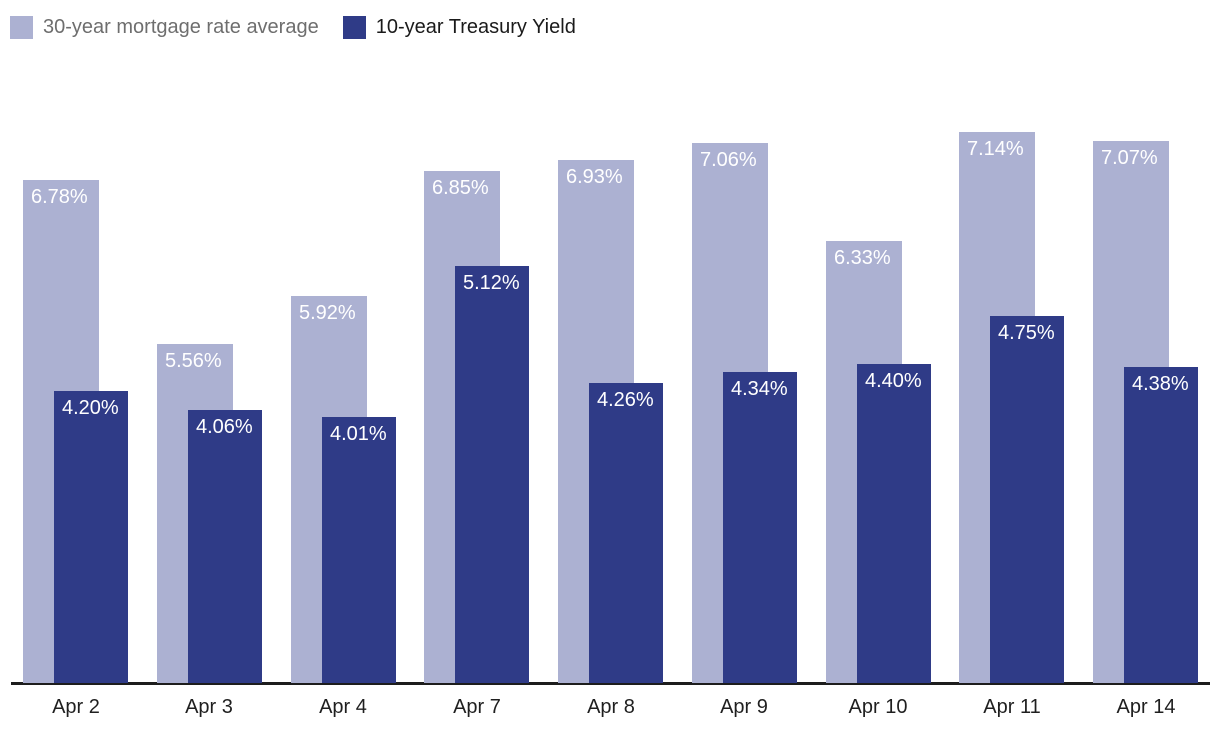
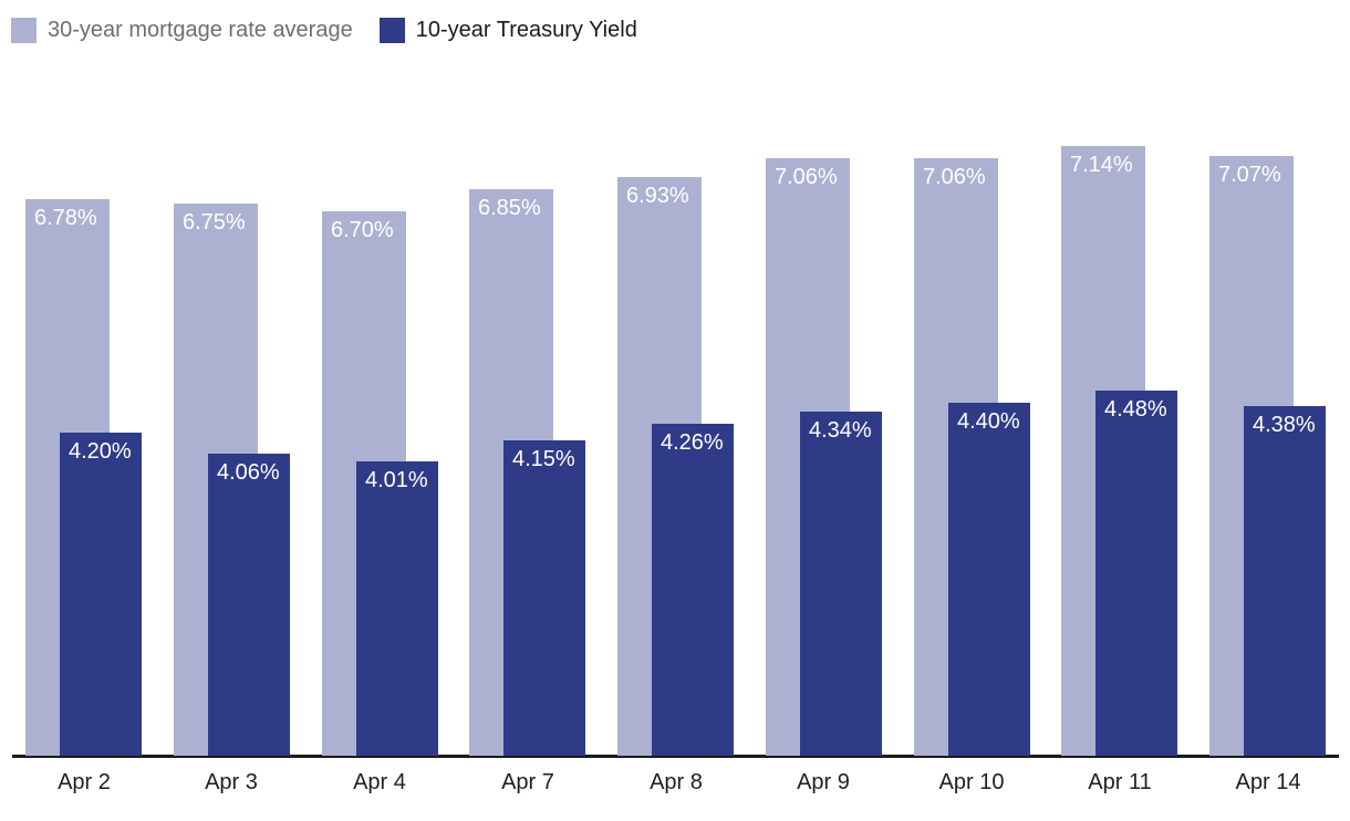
30-year mortgage rate average/Apr 3: 5.56% -> 6.75%
30-year mortgage rate average/Apr 4: 5.92% -> 6.70%
10-year Treasury Yield/Apr 7: 5.12% -> 4.15%
30-year mortgage rate average/Apr 10: 6.33% -> 7.06%
10-year Treasury Yield/Apr 11: 4.75% -> 4.48%
